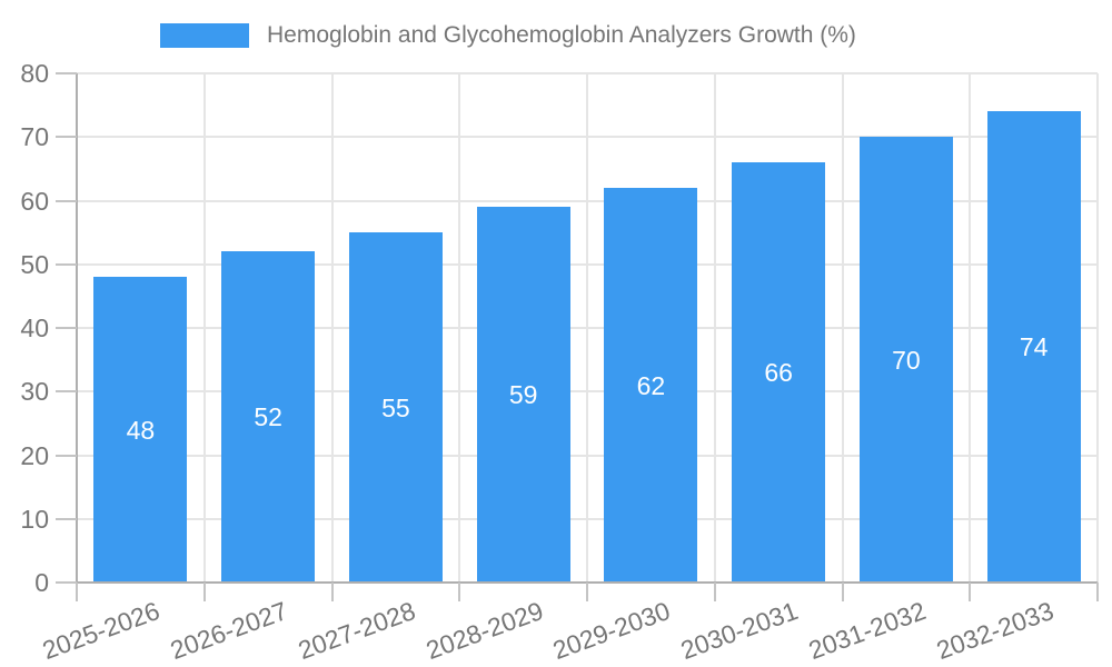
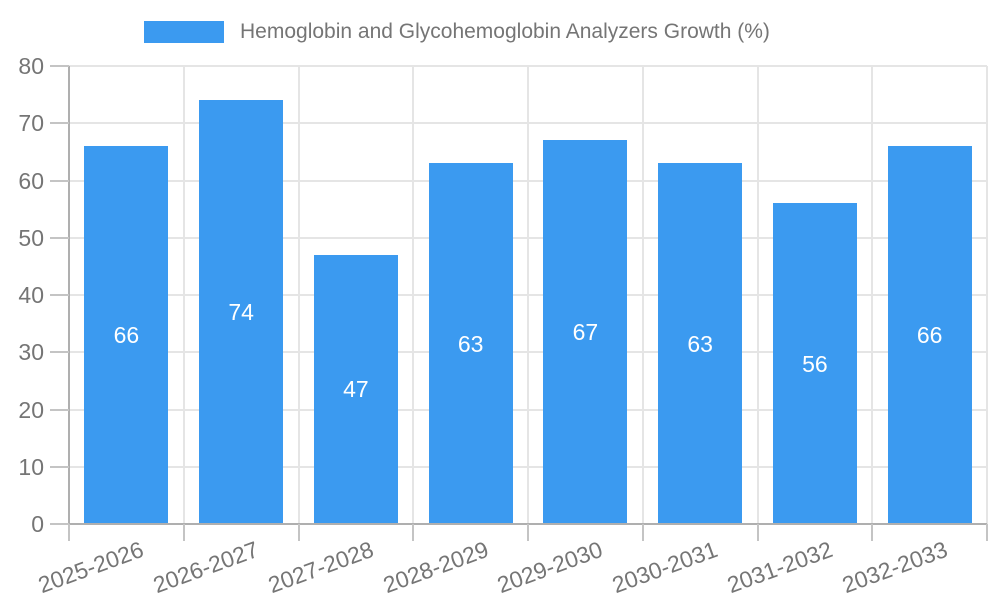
2025-2026: 48 -> 66
2026-2027: 52 -> 74
2027-2028: 55 -> 47
2028-2029: 59 -> 63
2029-2030: 62 -> 67
2030-2031: 66 -> 63
2031-2032: 70 -> 56
2032-2033: 74 -> 66
